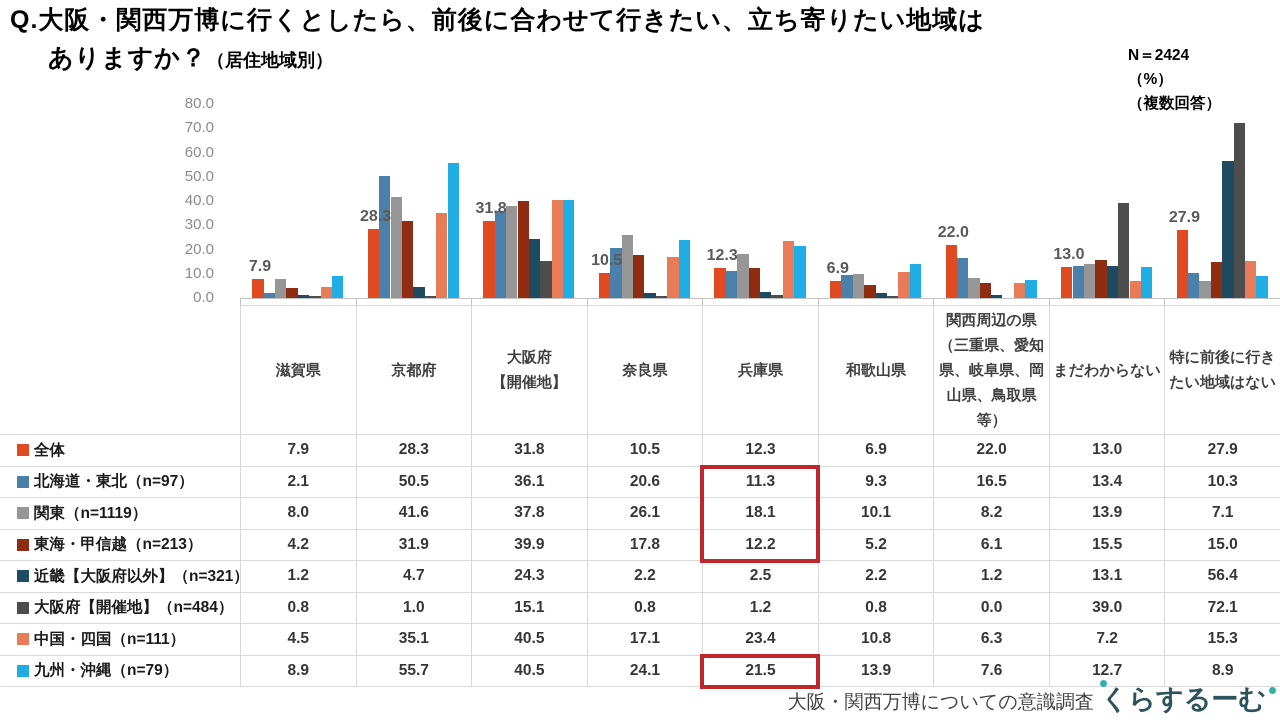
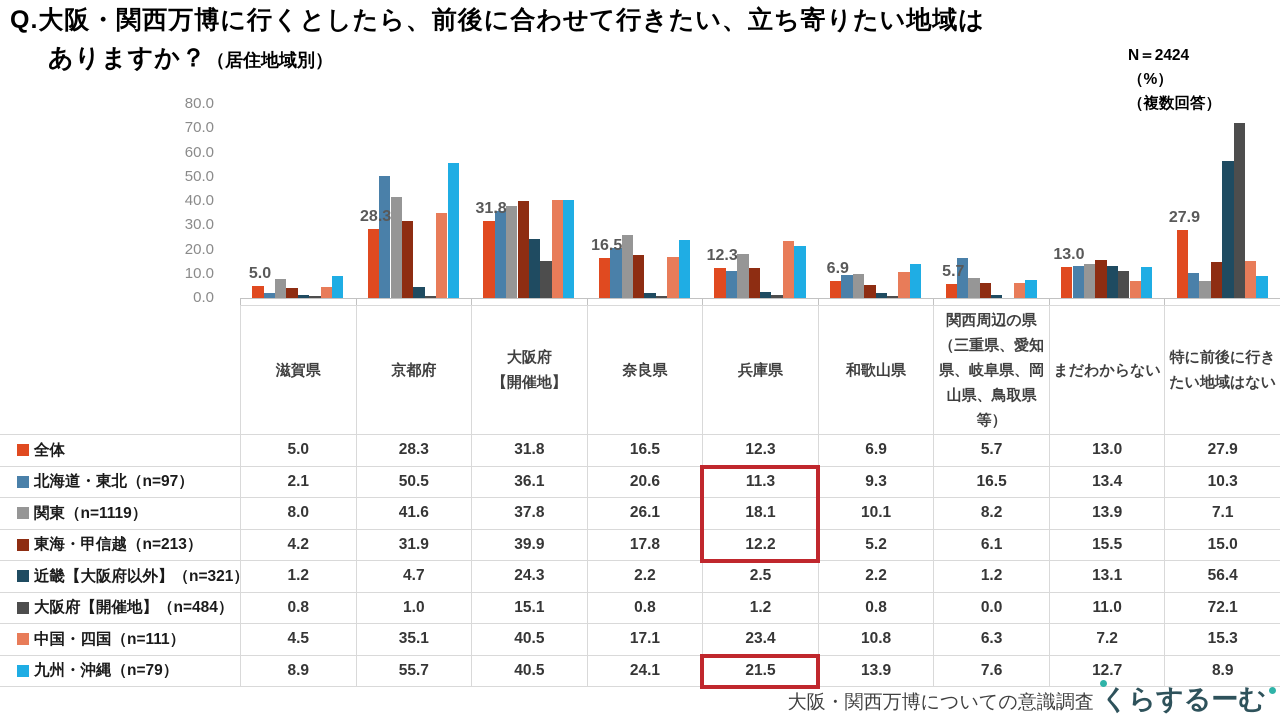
全体/滋賀県: 7.9 -> 5.0
全体/奈良県: 10.5 -> 16.5
全体/関西周辺の県 （三重県、愛知 県、岐阜県、岡 山県、鳥取県 等）: 22.0 -> 5.7
大阪府【開催地】/まだわからない: 39.0 -> 11.0
